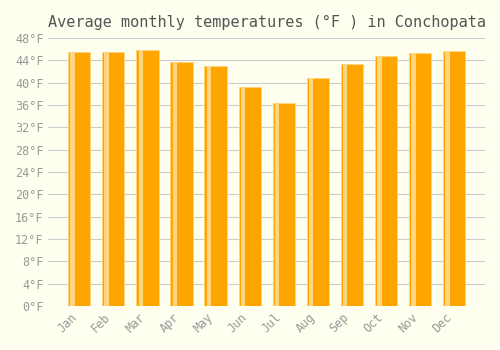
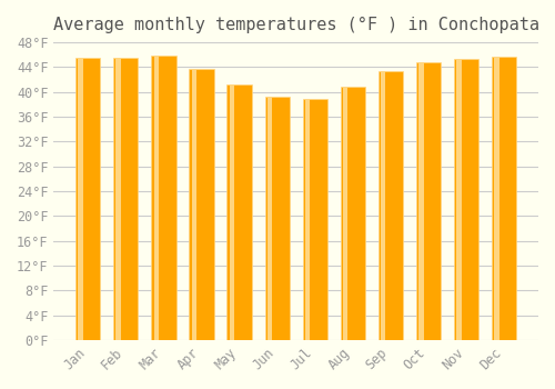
May: 43.0°F -> 41.2°F
Jul: 36.4°F -> 38.8°F
